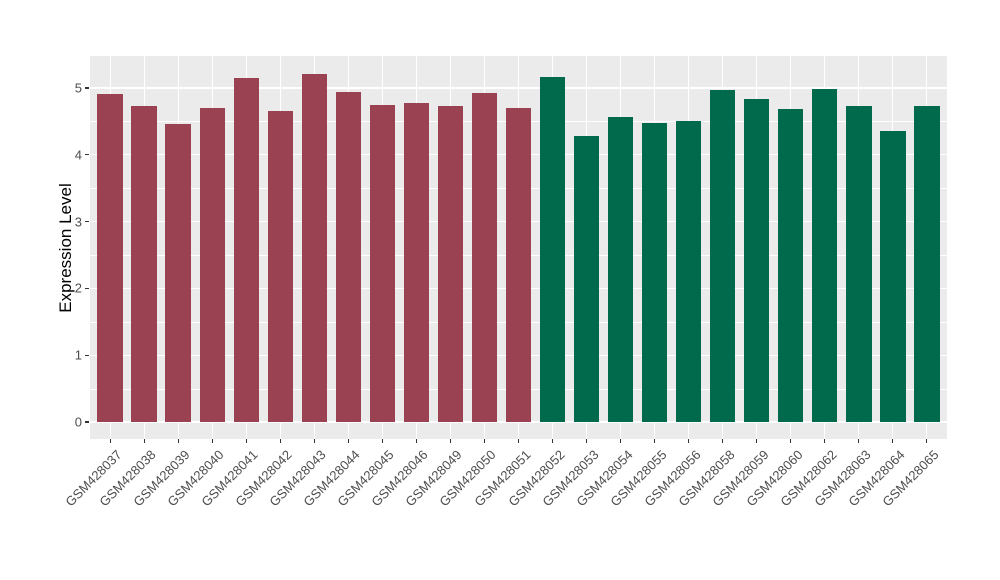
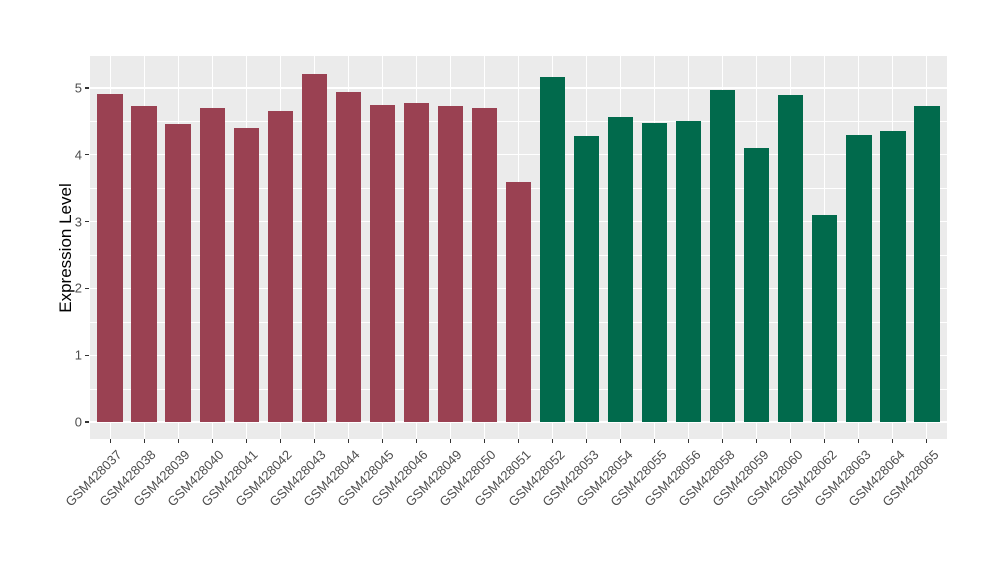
GSM428041: 5.2 -> 4.4
GSM428050: 4.9 -> 4.7
GSM428051: 4.7 -> 3.6
GSM428059: 4.8 -> 4.1
GSM428060: 4.7 -> 4.9
GSM428062: 5.0 -> 3.1
GSM428063: 4.7 -> 4.3
